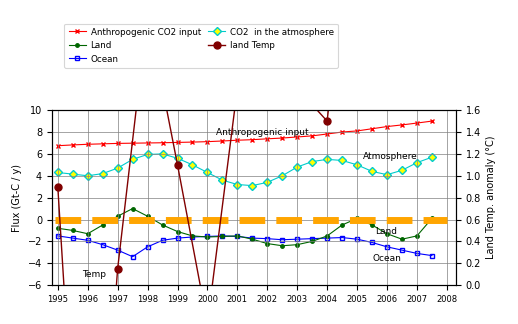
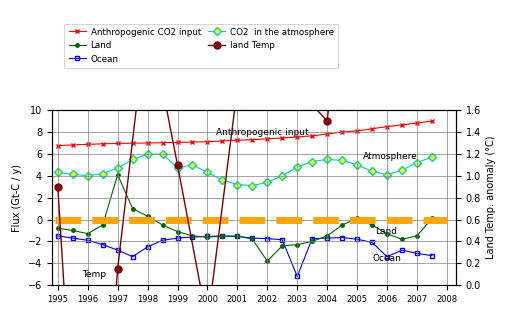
Land/1997: 0.3 -> 4.1
CO2 in the atmosphere/1999: 5.6 -> 4.7
Land/2002: -2.2 -> -3.8
Ocean/2003: -1.8 -> -5.2
Ocean/2006: -2.5 -> -3.4
